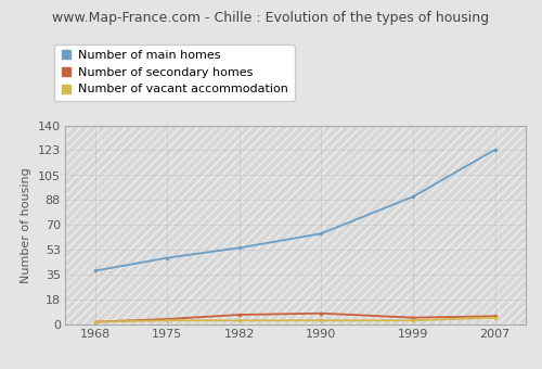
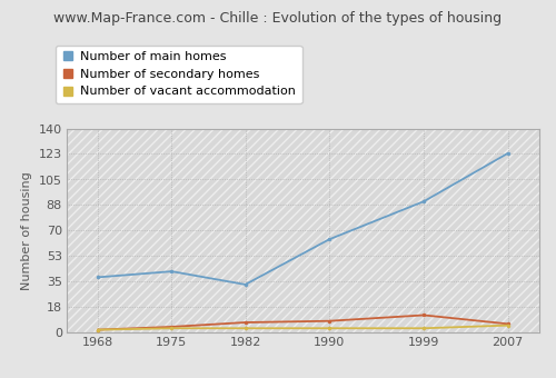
Number of main homes/1975: 47 -> 42
Number of main homes/1982: 54 -> 33
Number of secondary homes/1999: 5 -> 12
